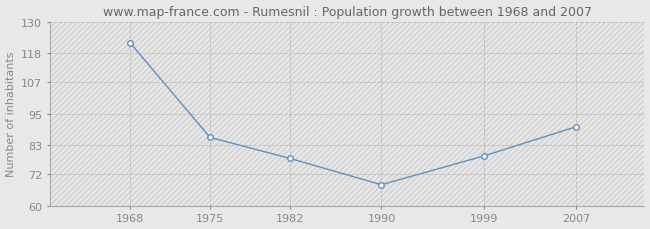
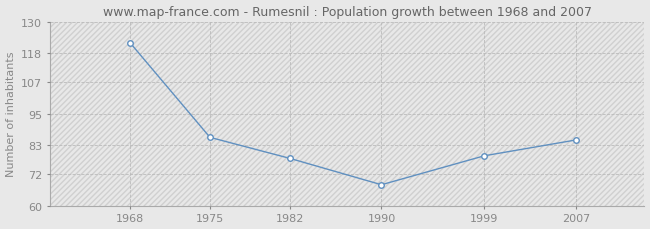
2007: 90 -> 85
